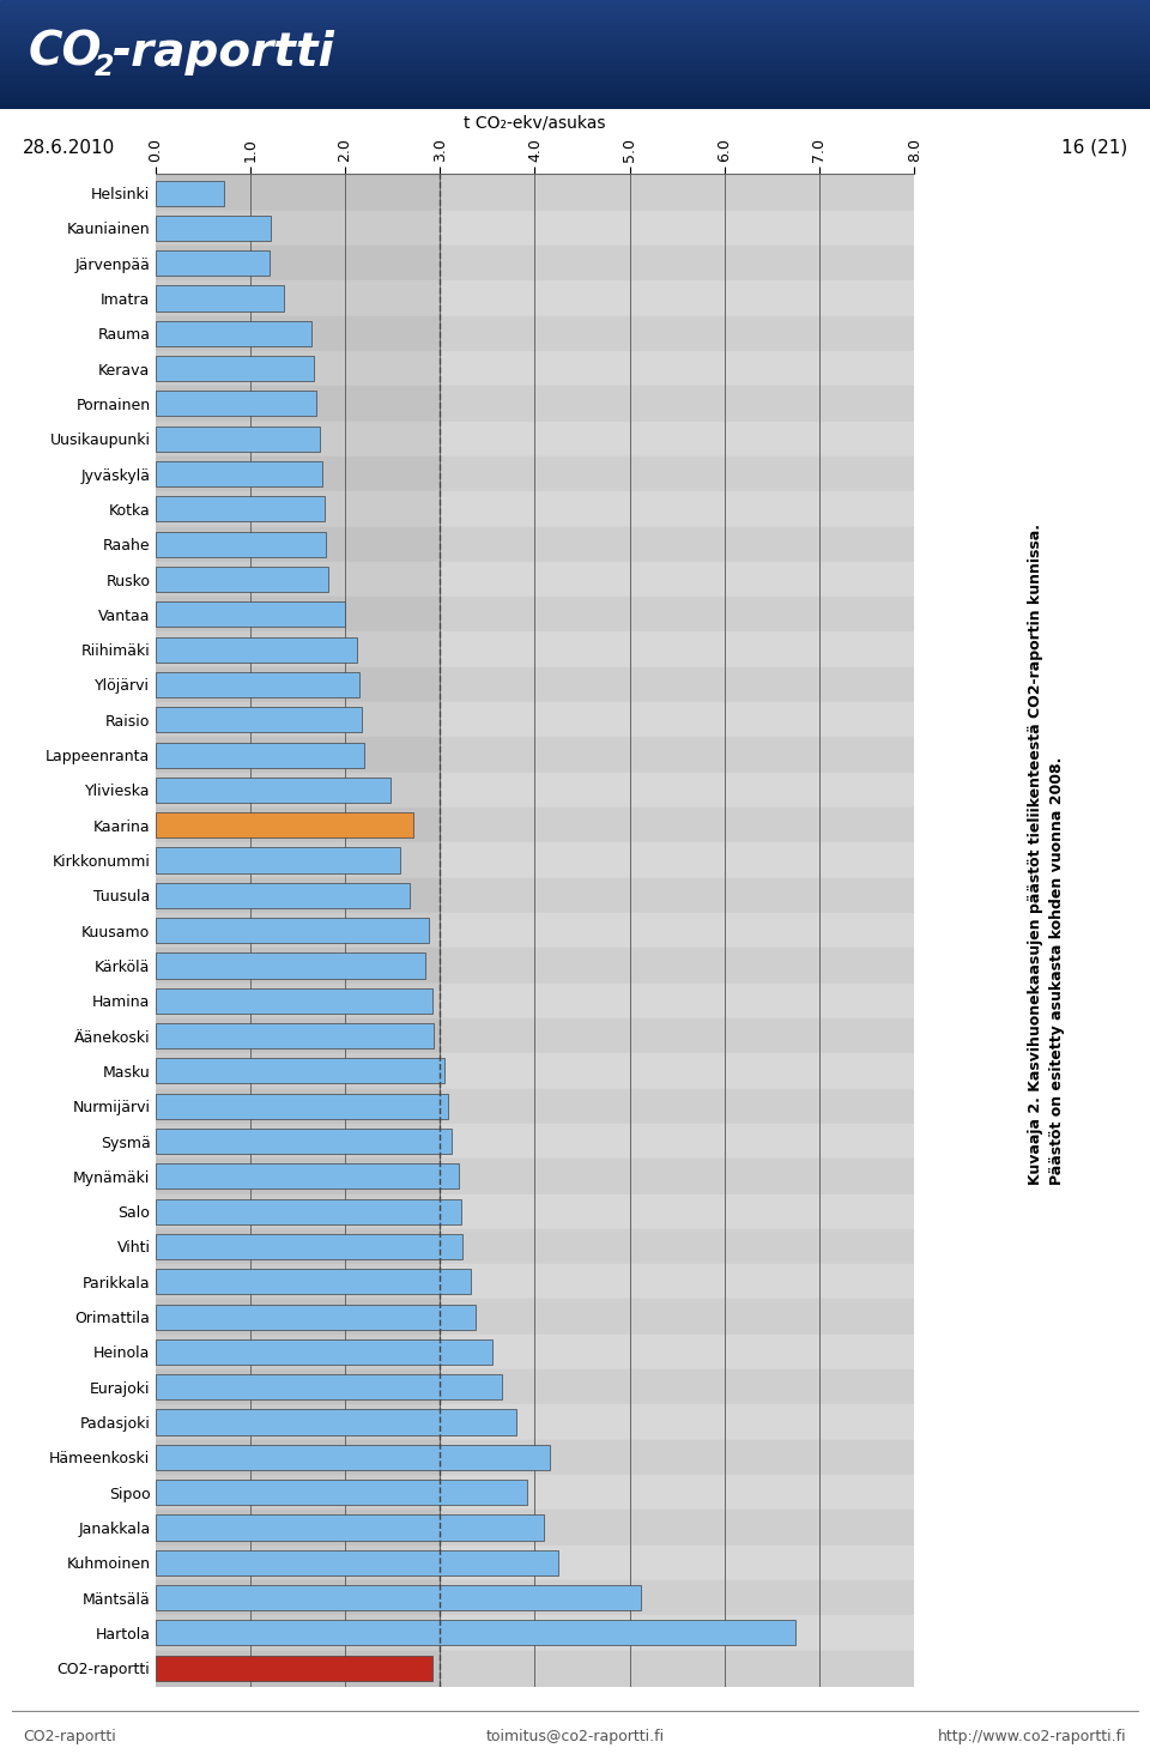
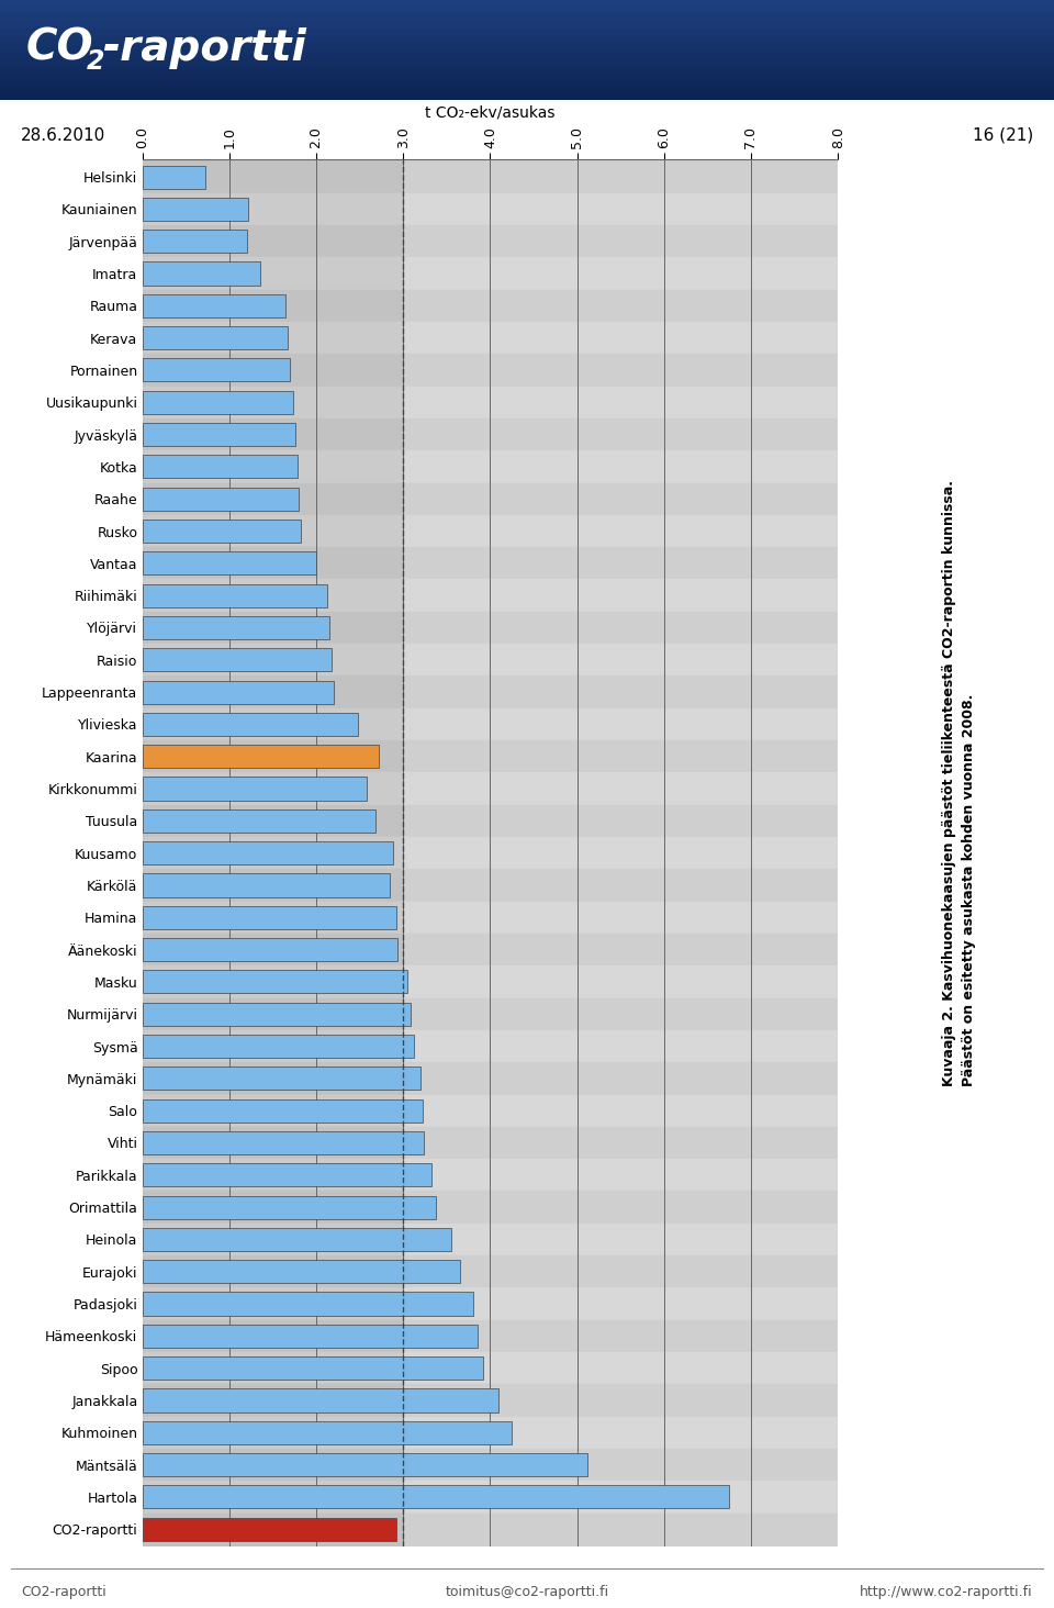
Hämeenkoski: 4.16 -> 3.85
